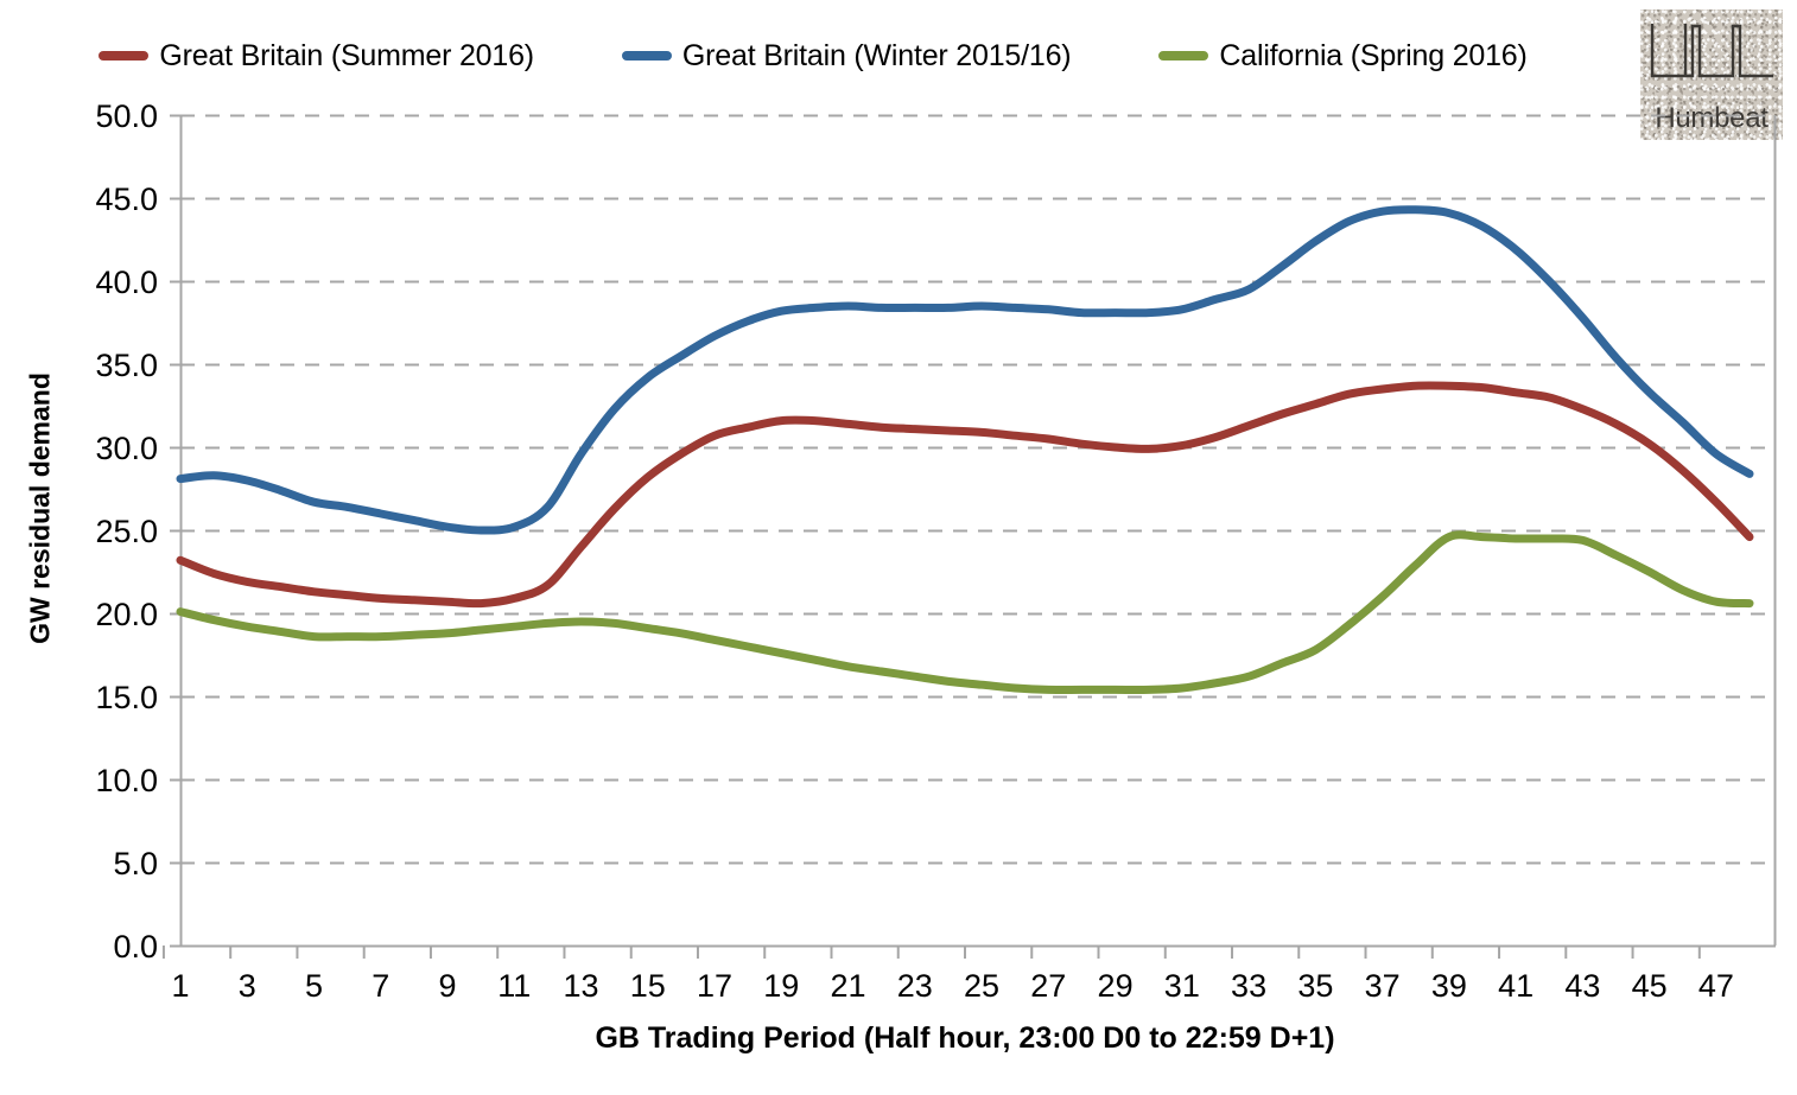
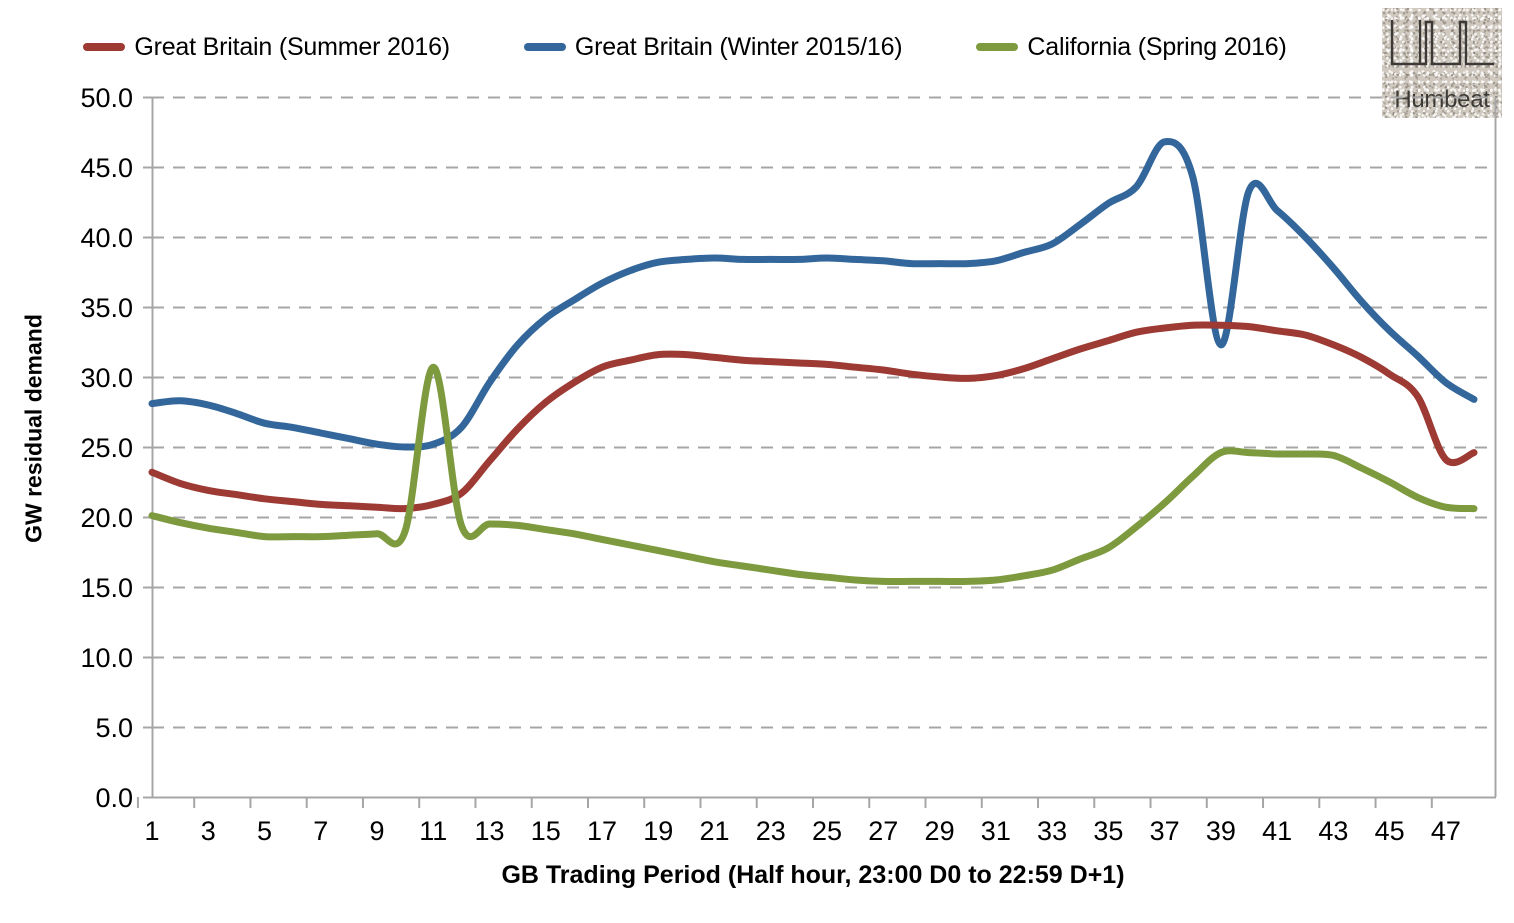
California (Spring 2016)/11: 19.2 -> 30.7
Great Britain (Winter 2015/16)/37: 44.2 -> 46.8
Great Britain (Winter 2015/16)/39: 44.1 -> 32.3
Great Britain (Summer 2016)/47: 26.7 -> 24.1
